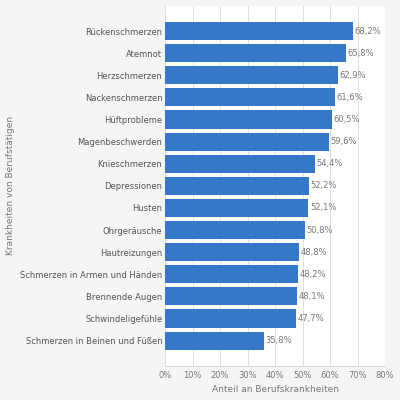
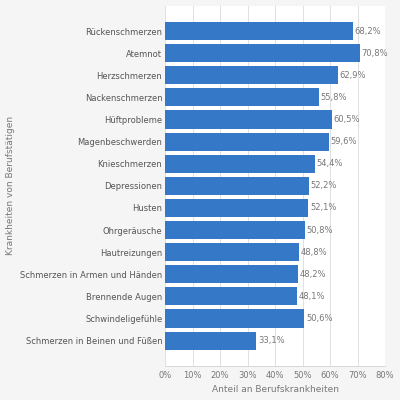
Atemnot: 65,8% -> 70,8%
Nackenschmerzen: 61,6% -> 55,8%
Schwindeligefühle: 47,7% -> 50,6%
Schmerzen in Beinen und Füßen: 35,8% -> 33,1%
